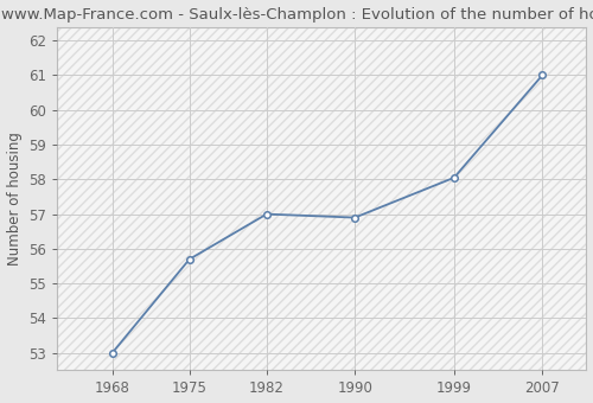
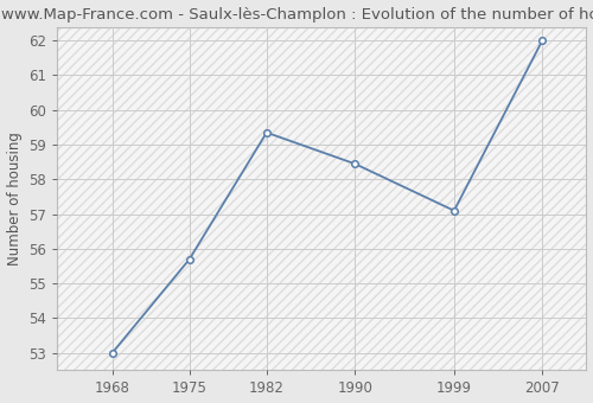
1982: 57.00 -> 59.35
1990: 56.90 -> 58.45
1999: 58.05 -> 57.10
2007: 61.00 -> 62.00
